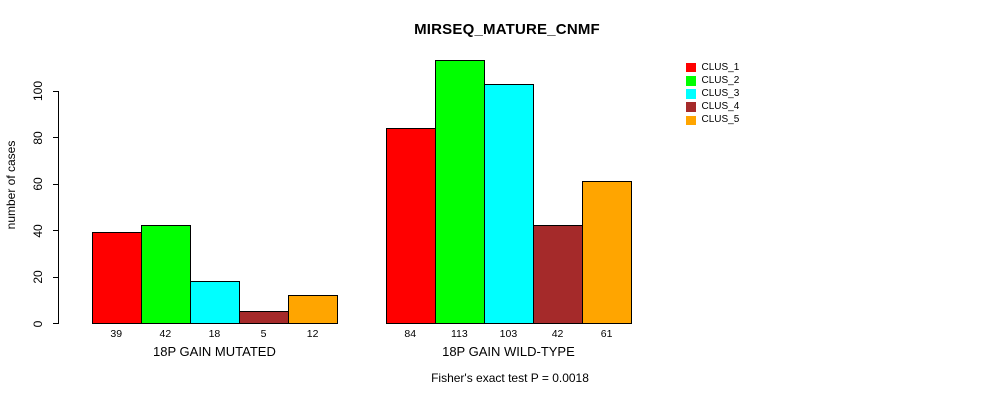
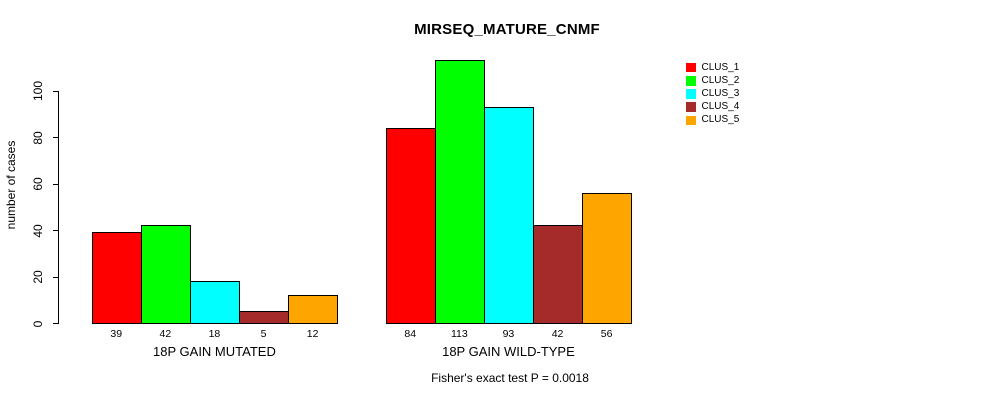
CLUS_3/18P GAIN WILD-TYPE: 103 -> 93
CLUS_5/18P GAIN WILD-TYPE: 61 -> 56
